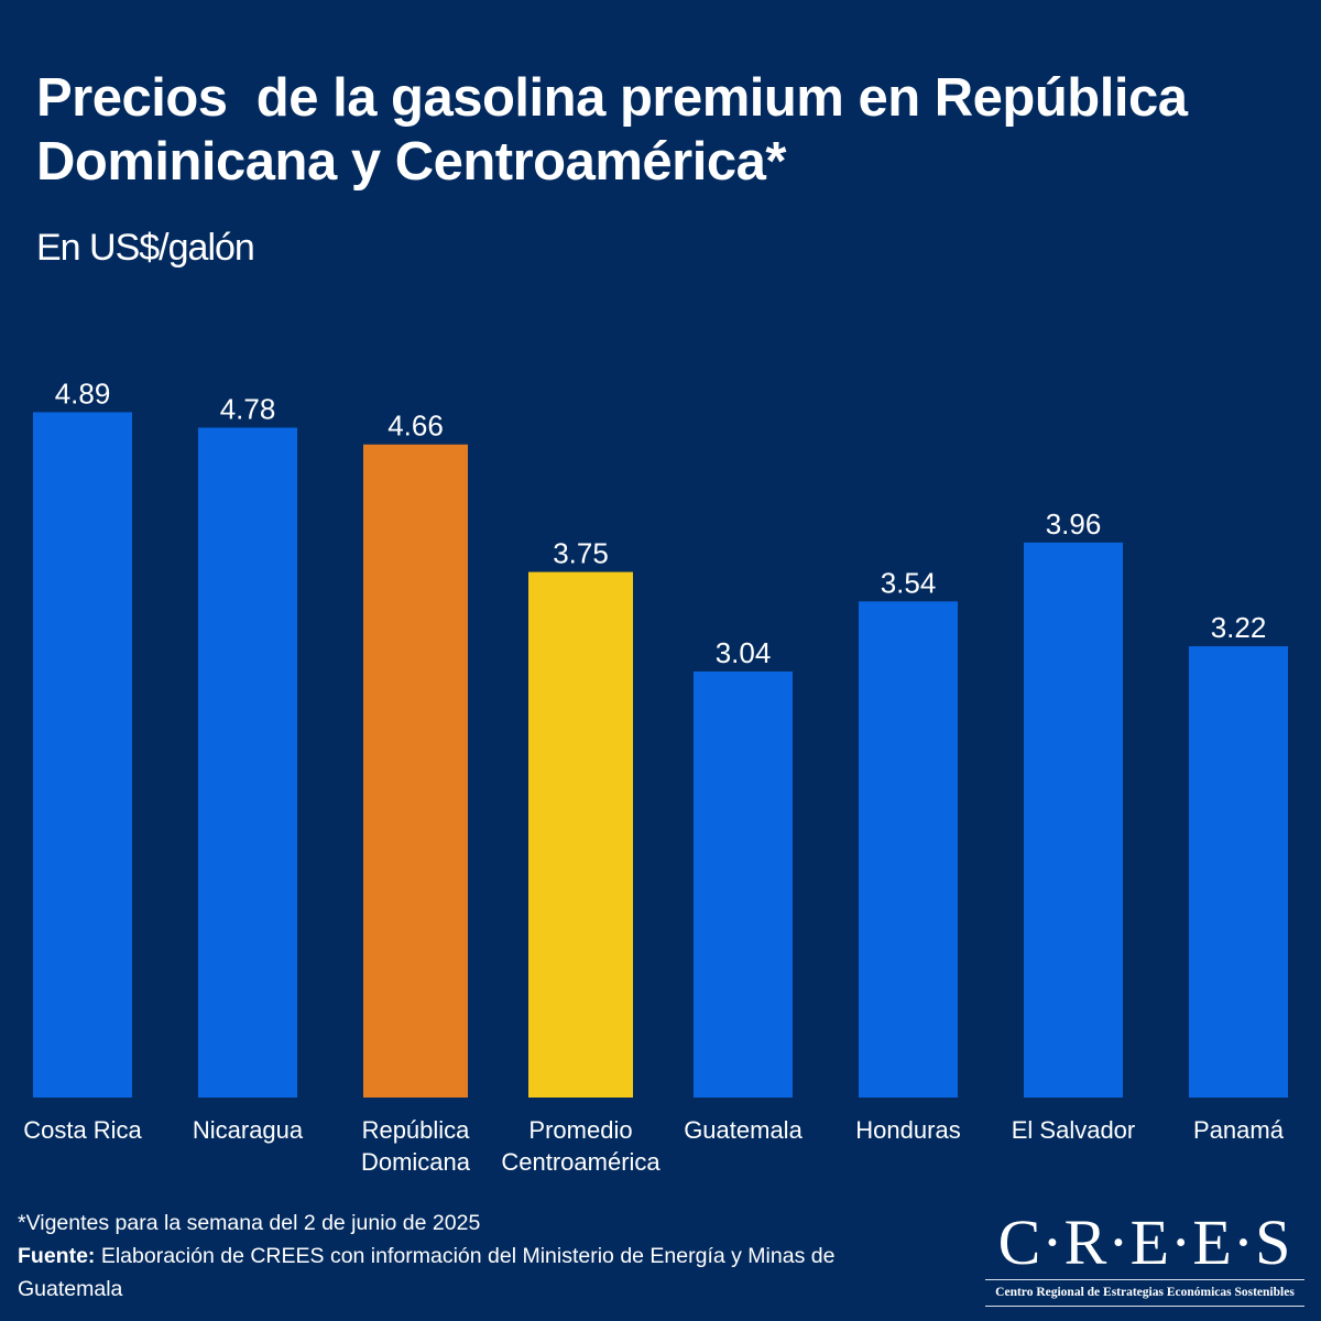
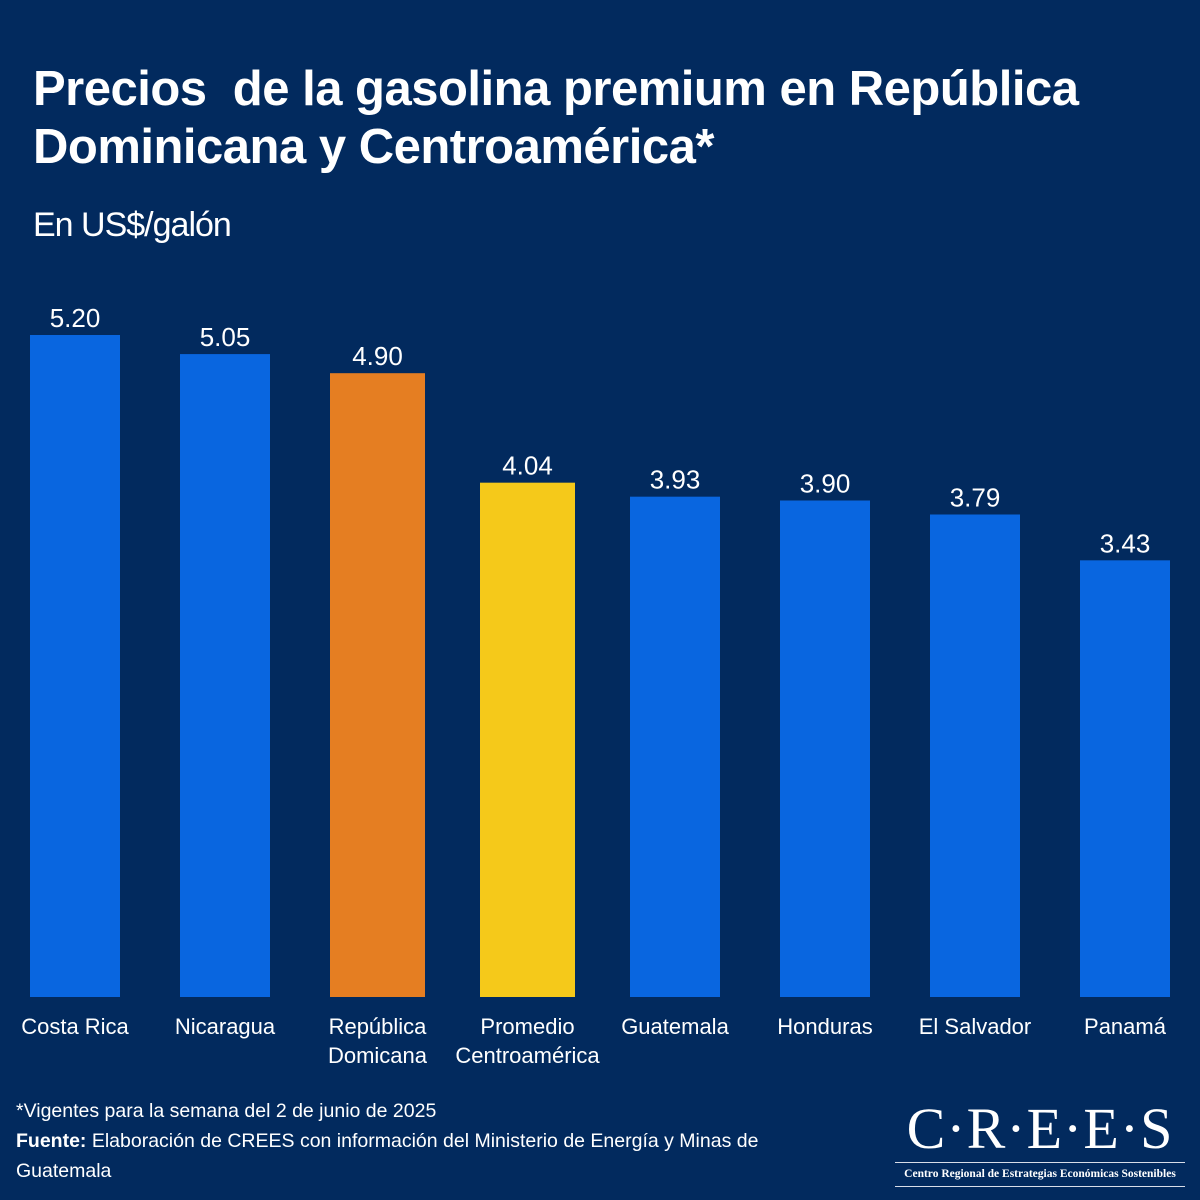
Costa Rica: 4.89 -> 5.20
Nicaragua: 4.78 -> 5.05
República Domicana: 4.66 -> 4.90
Promedio Centroamérica: 3.75 -> 4.04
Guatemala: 3.04 -> 3.93
Honduras: 3.54 -> 3.90
El Salvador: 3.96 -> 3.79
Panamá: 3.22 -> 3.43
